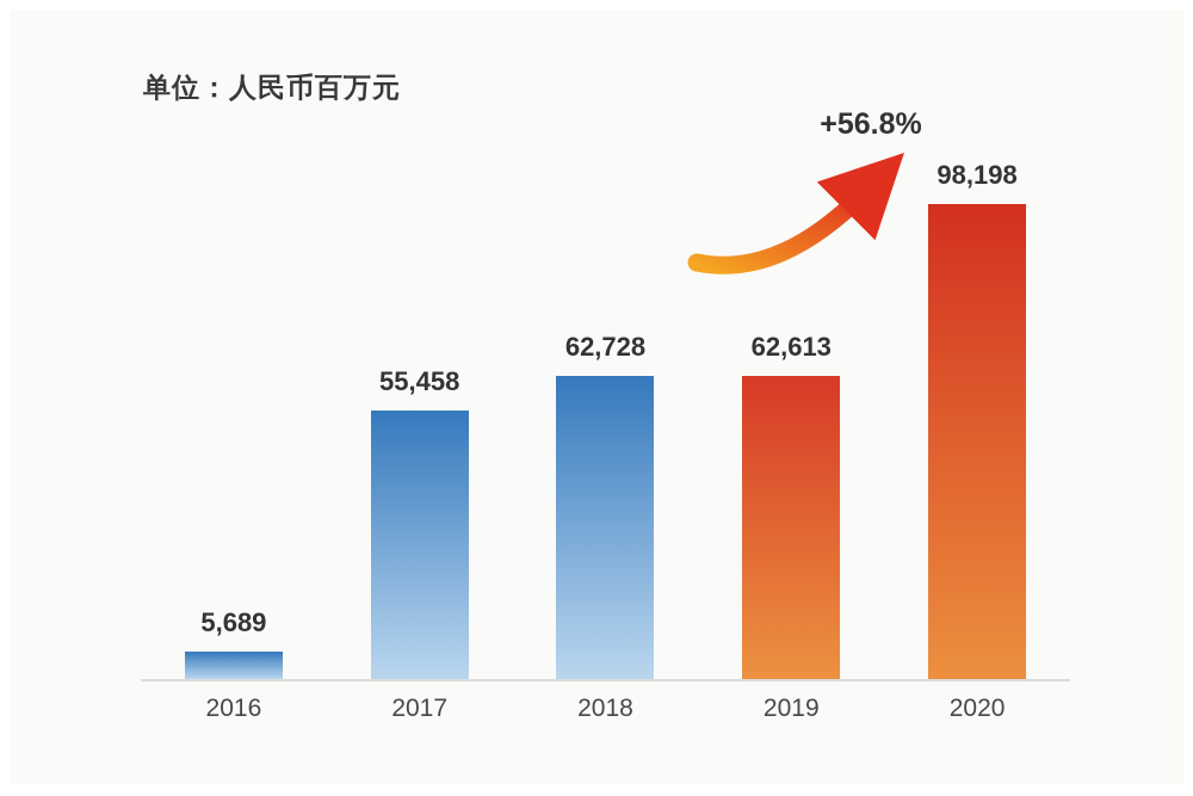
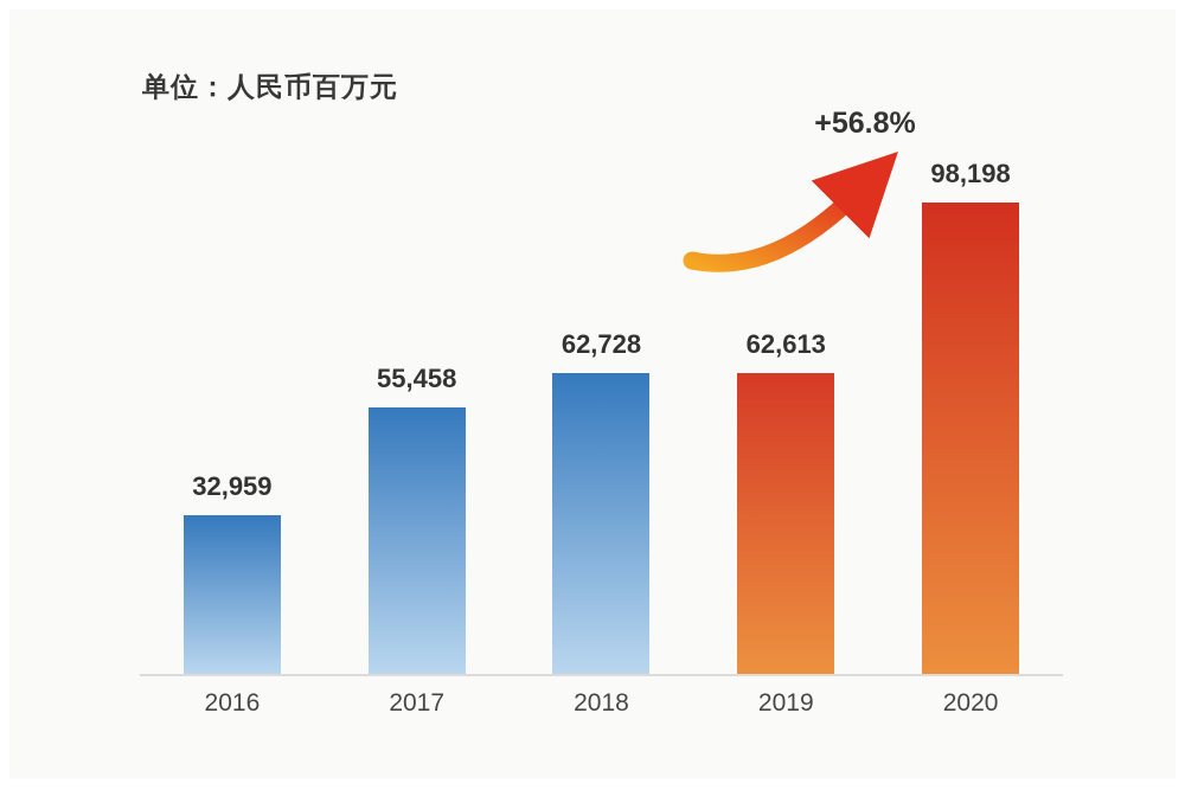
2016: 5,689 -> 32,959
